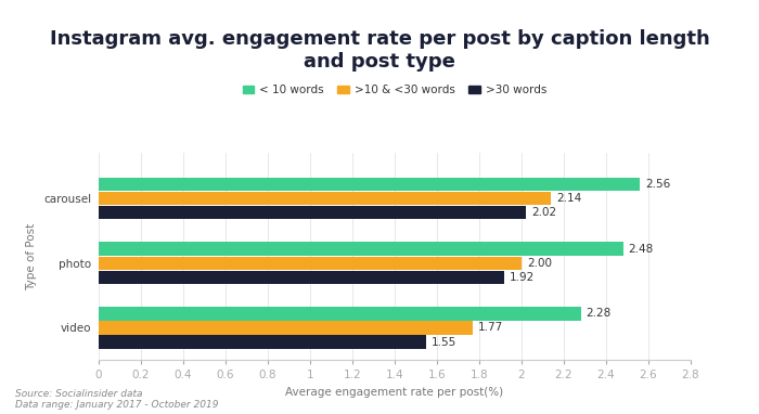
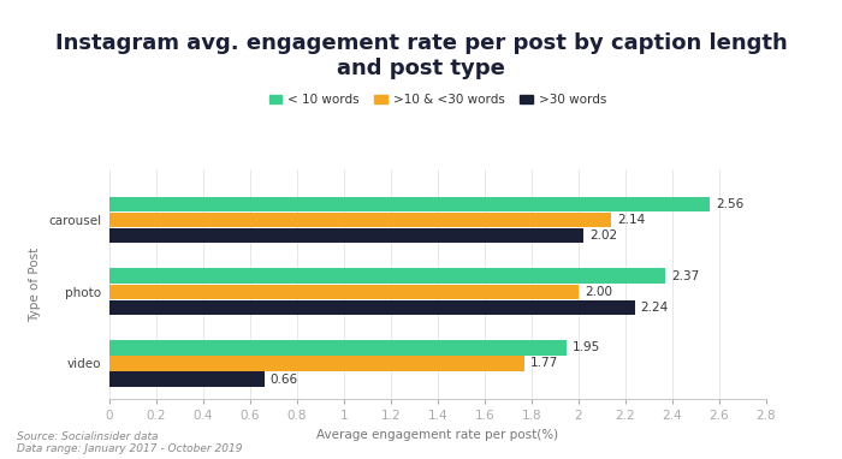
< 10 words/photo: 2.48 -> 2.37
>30 words/photo: 1.92 -> 2.24
< 10 words/video: 2.28 -> 1.95
>30 words/video: 1.55 -> 0.66
